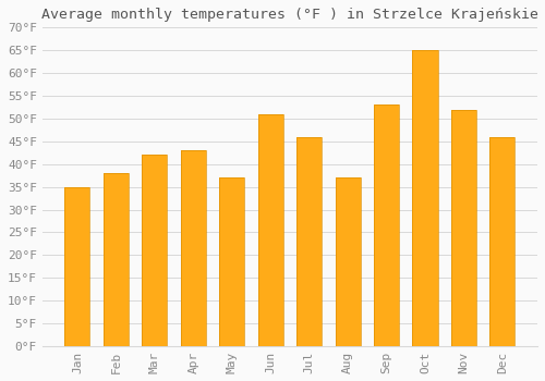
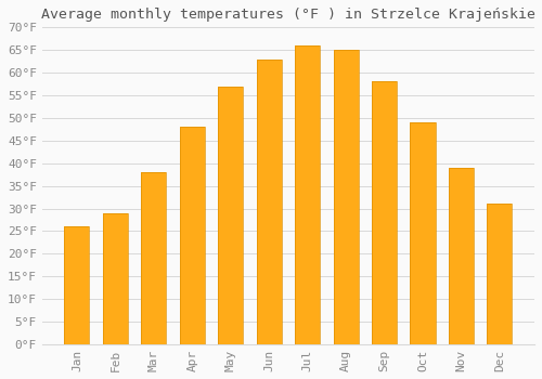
Jan: 35°F -> 26°F
Feb: 38°F -> 29°F
Mar: 42°F -> 38°F
Apr: 43°F -> 48°F
May: 37°F -> 57°F
Jun: 51°F -> 63°F
Jul: 46°F -> 66°F
Aug: 37°F -> 65°F
Sep: 53°F -> 58°F
Oct: 65°F -> 49°F
Nov: 52°F -> 39°F
Dec: 46°F -> 31°F
